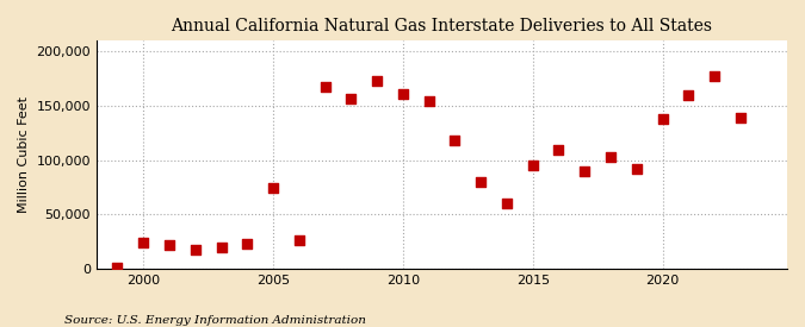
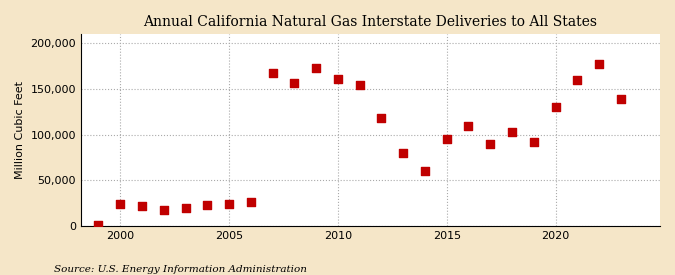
2005: 74,000 -> 24,000
2020: 138,000 -> 130,000
